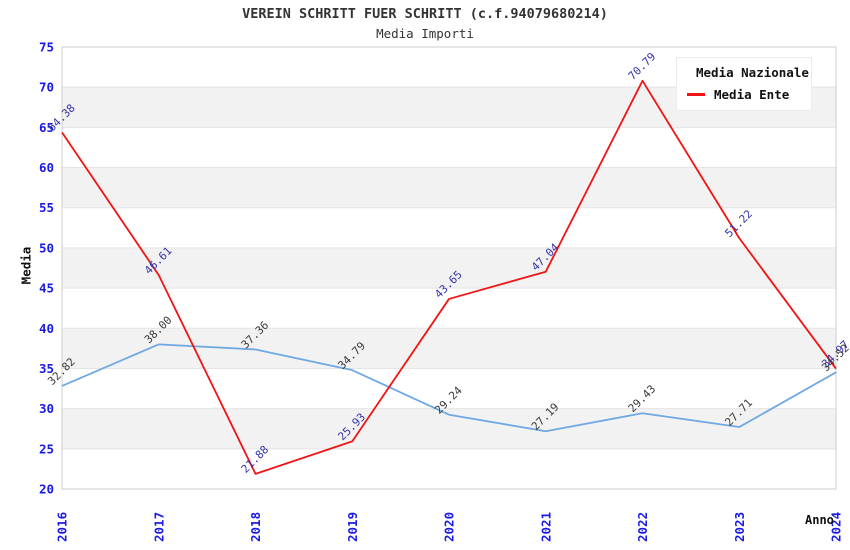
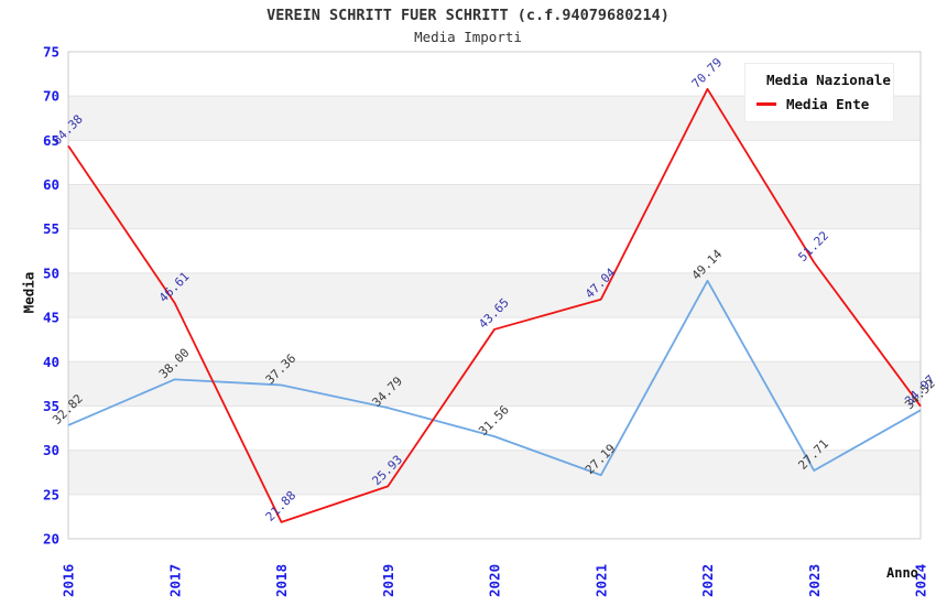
Media Nazionale/2020: 29.24 -> 31.56
Media Nazionale/2022: 29.43 -> 49.14
